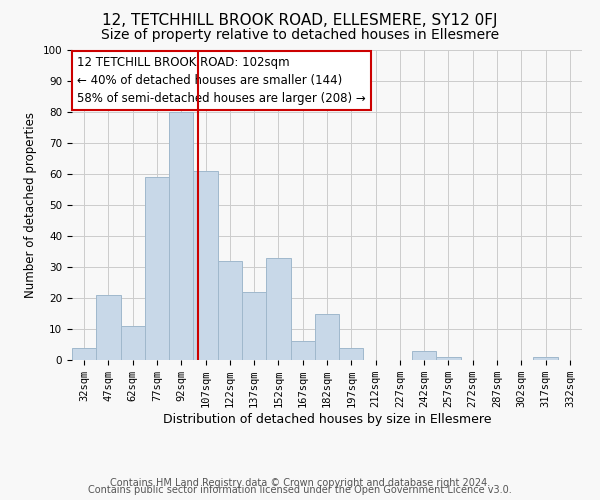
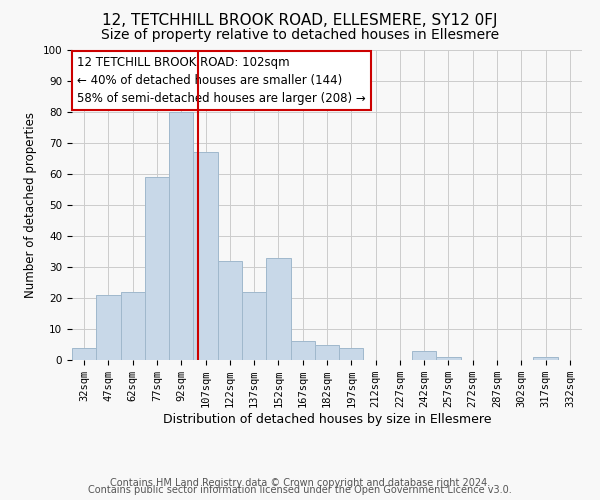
62sqm: 11 -> 22
107sqm: 61 -> 67
182sqm: 15 -> 5
